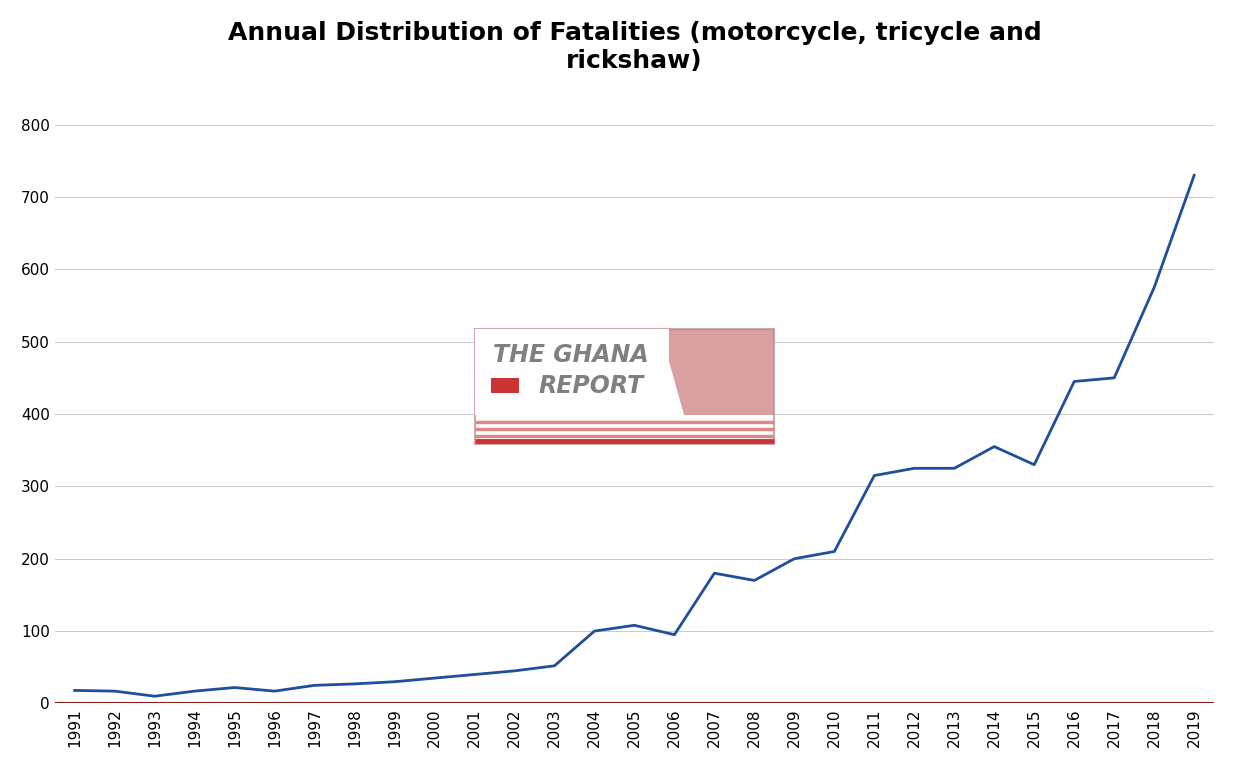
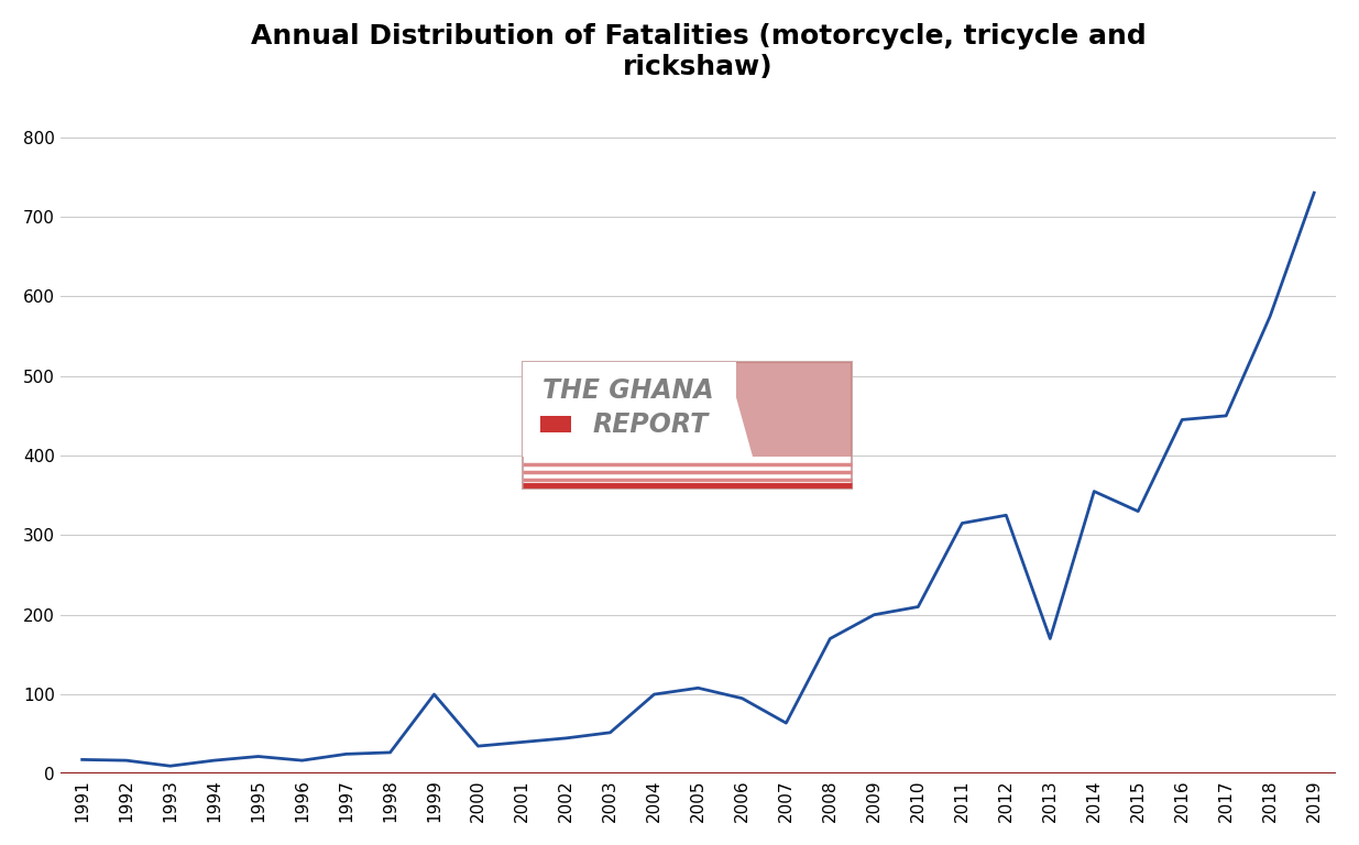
1999: 30 -> 100
2007: 180 -> 64
2013: 325 -> 170
